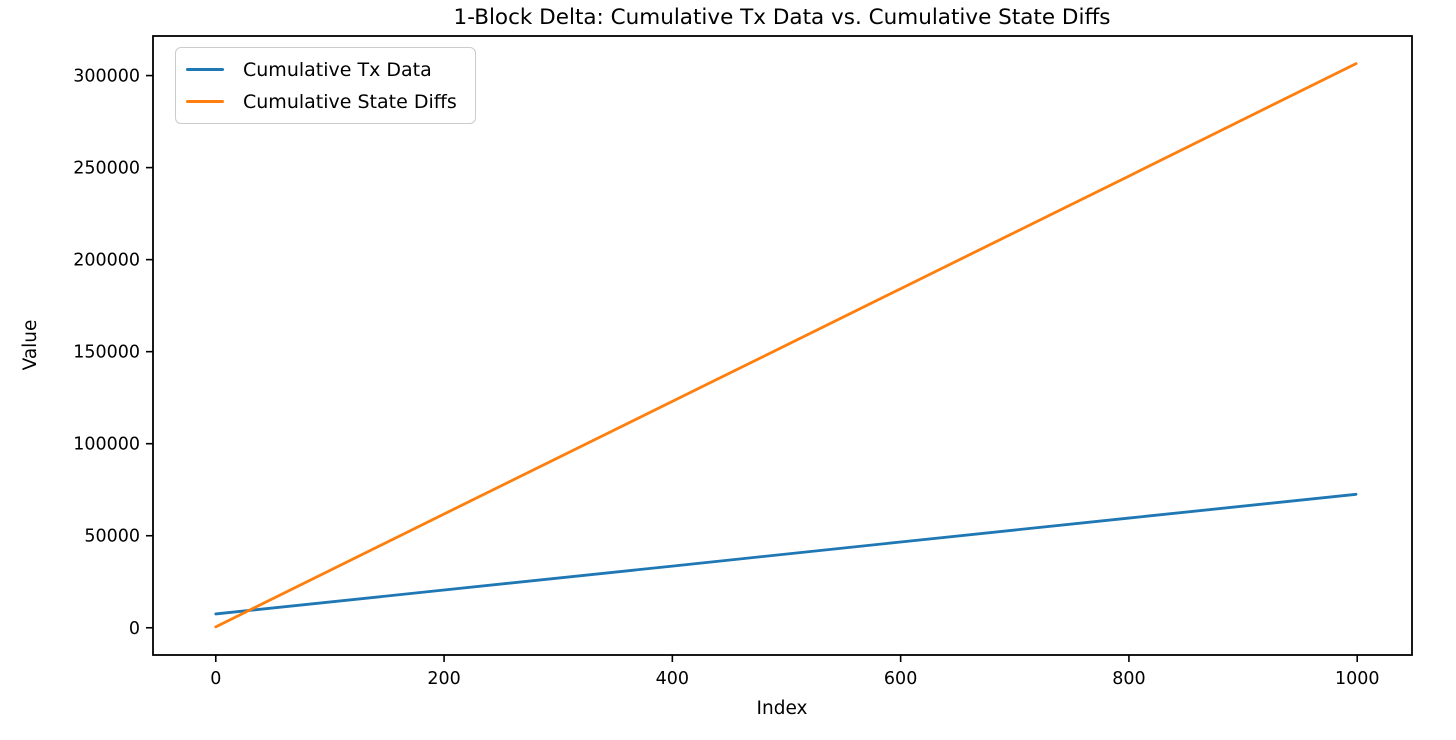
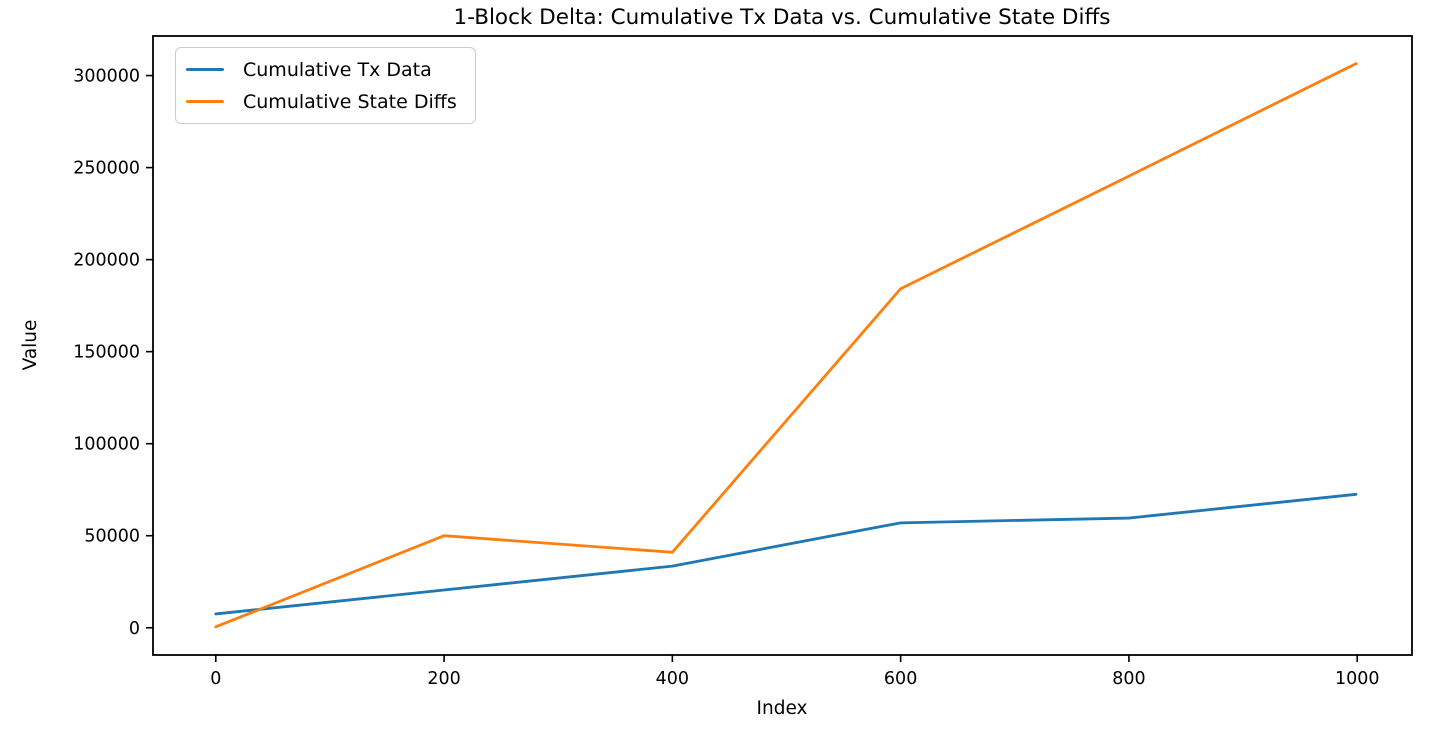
Cumulative State Diffs/200: 62000 -> 50000
Cumulative State Diffs/400: 123000 -> 41000
Cumulative Tx Data/600: 47000 -> 57000
